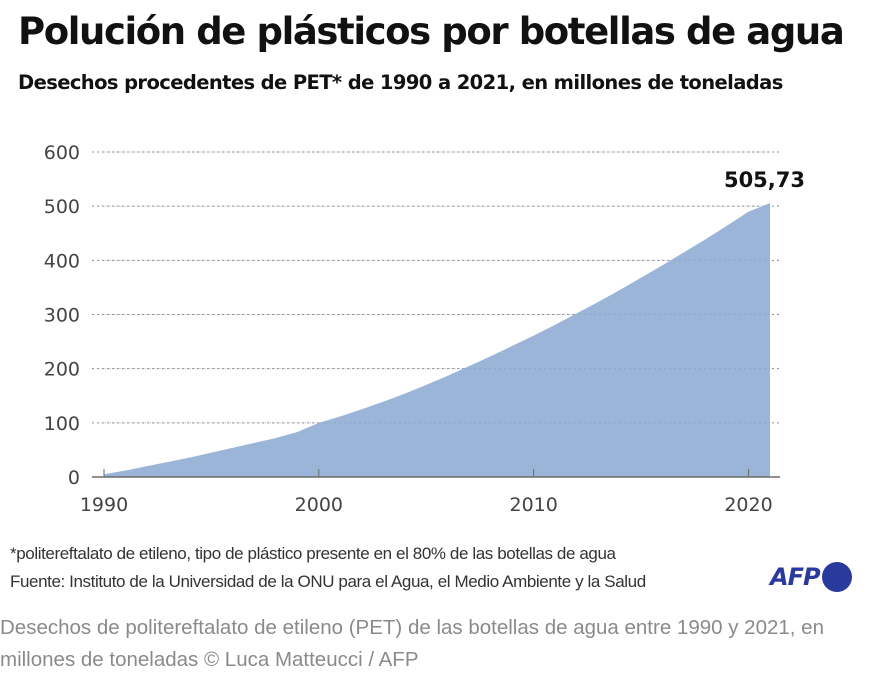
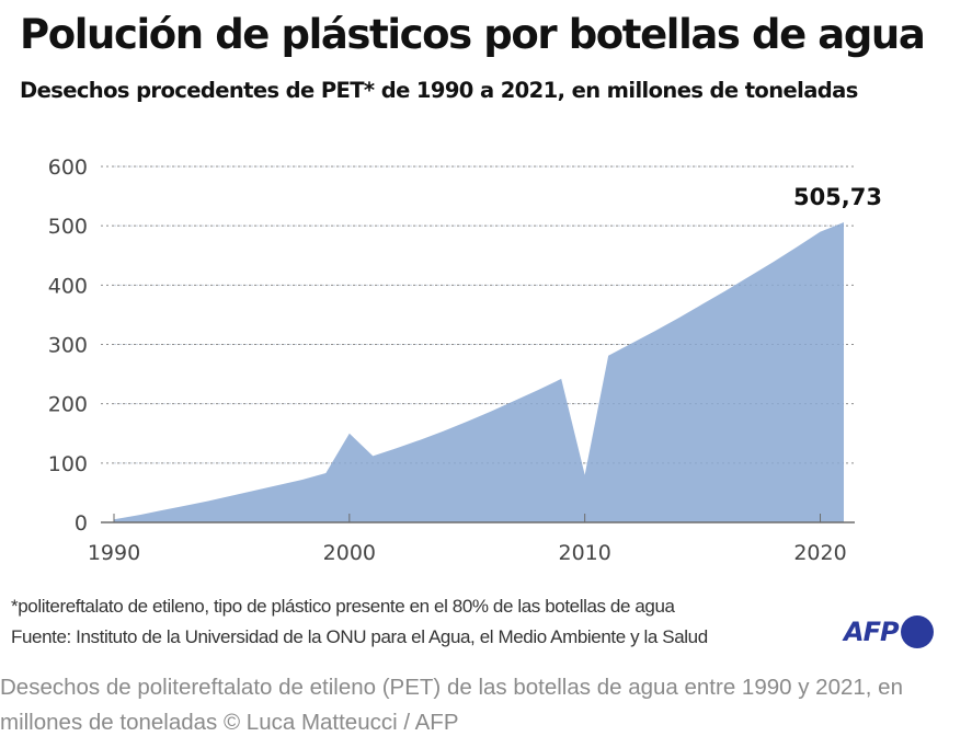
2000: 100 -> 150
2010: 260 -> 80
